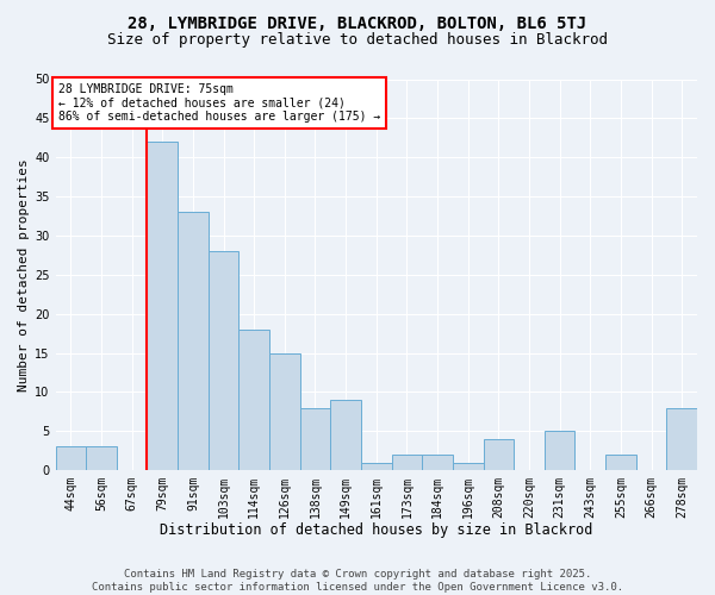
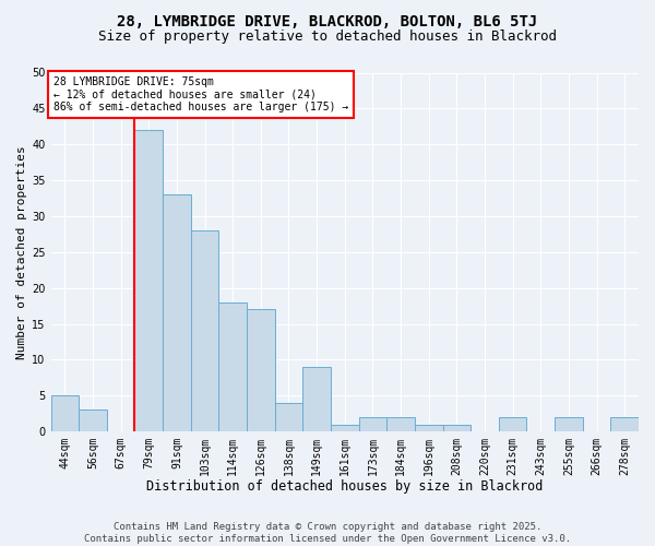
44sqm: 3 -> 5
126sqm: 15 -> 17
138sqm: 8 -> 4
208sqm: 4 -> 1
231sqm: 5 -> 2
278sqm: 8 -> 2
